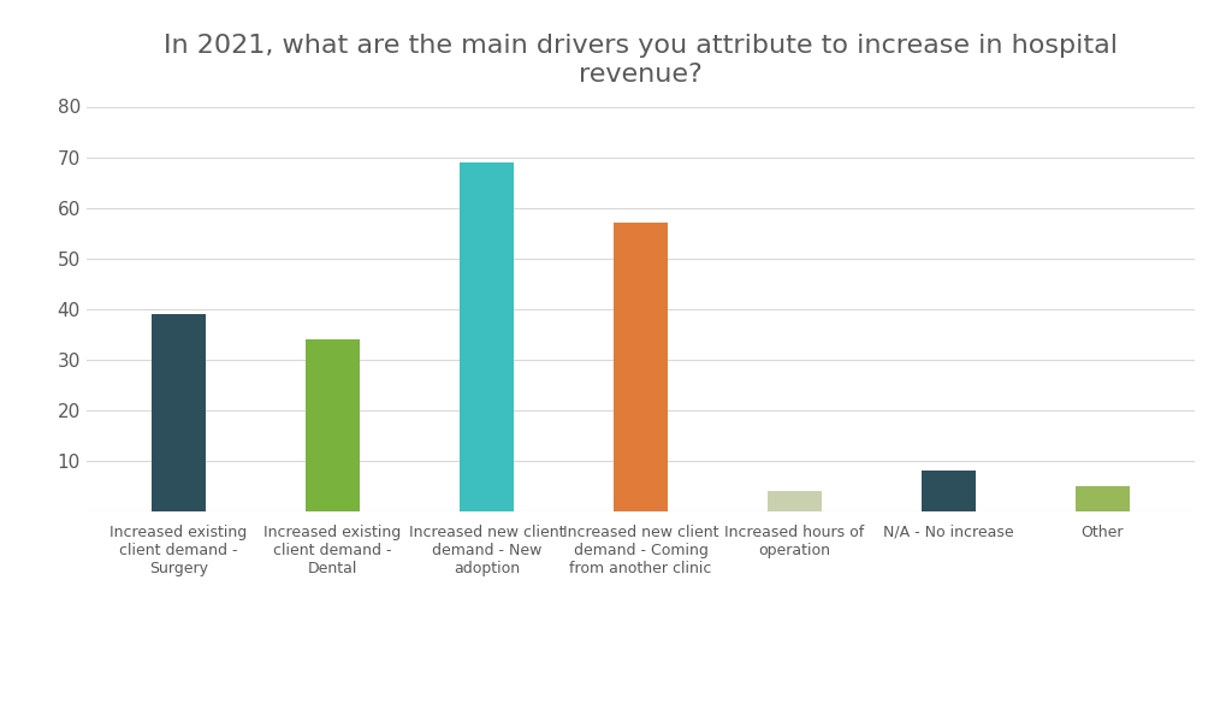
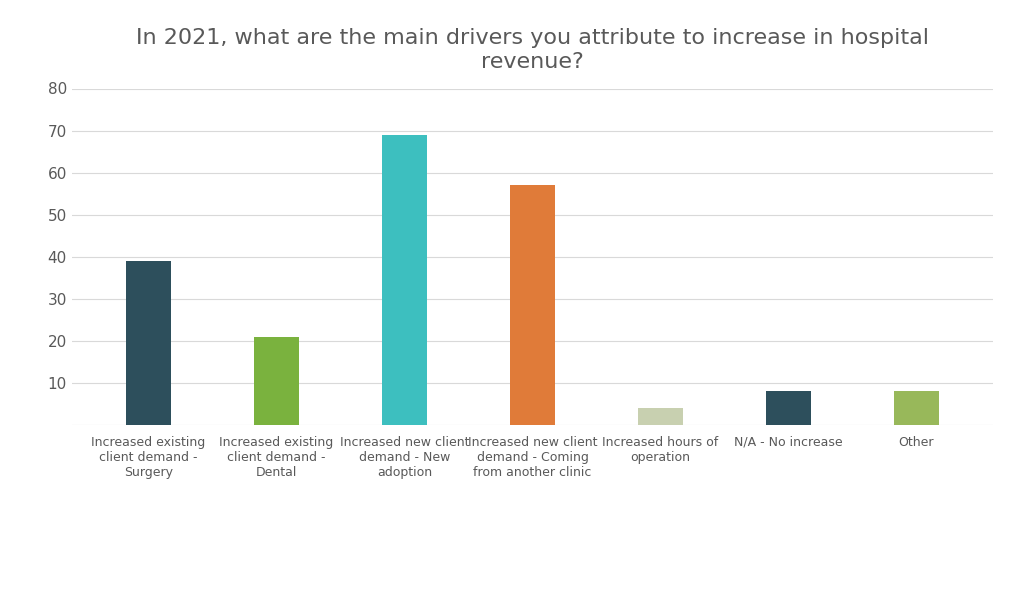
Increased existing client demand - Dental: 34 -> 21
Other: 5 -> 8
